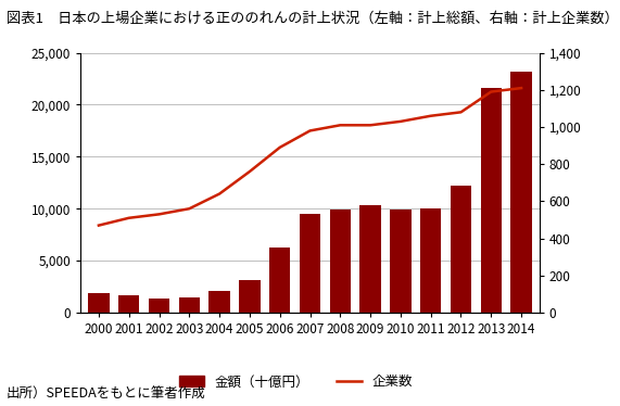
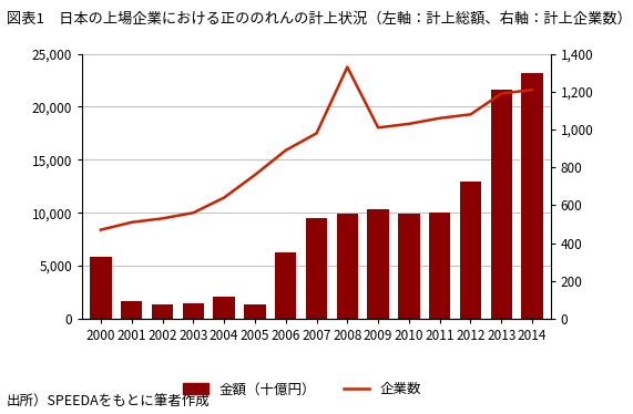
金額（十億円）/2000: 1,900 -> 5,800
金額（十億円）/2005: 3,100 -> 1,400
企業数/2008: 1,010 -> 1,330
金額（十億円）/2012: 12,200 -> 13,000
